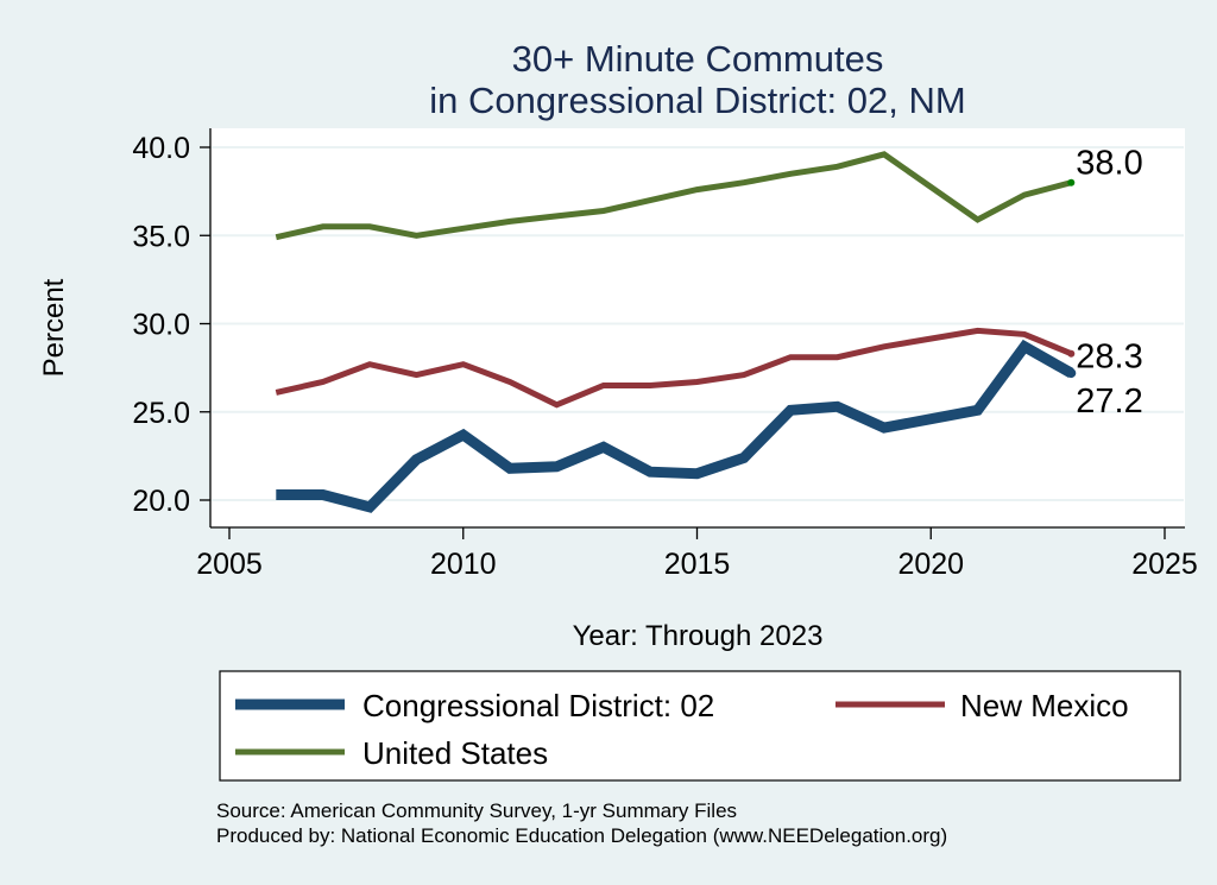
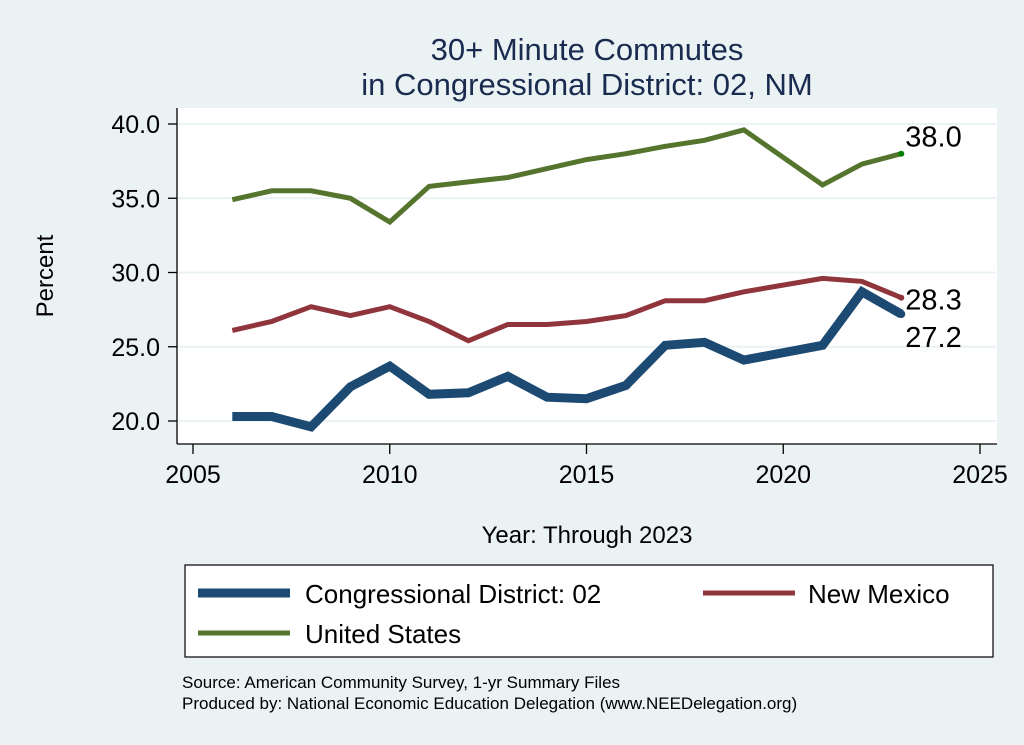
United States/2010: 35.4 -> 33.4
